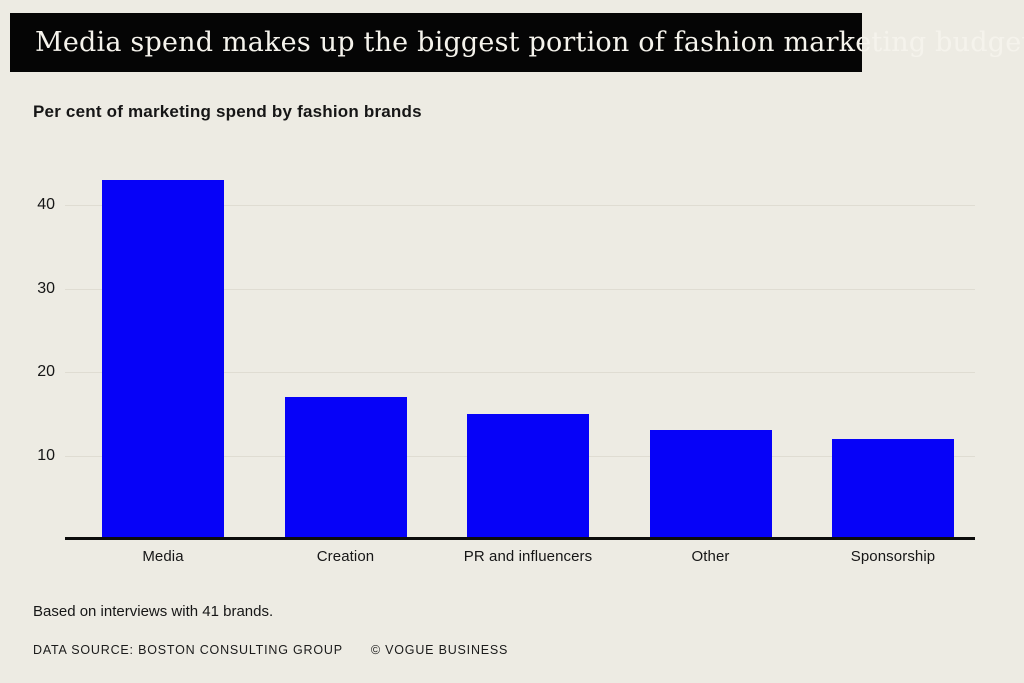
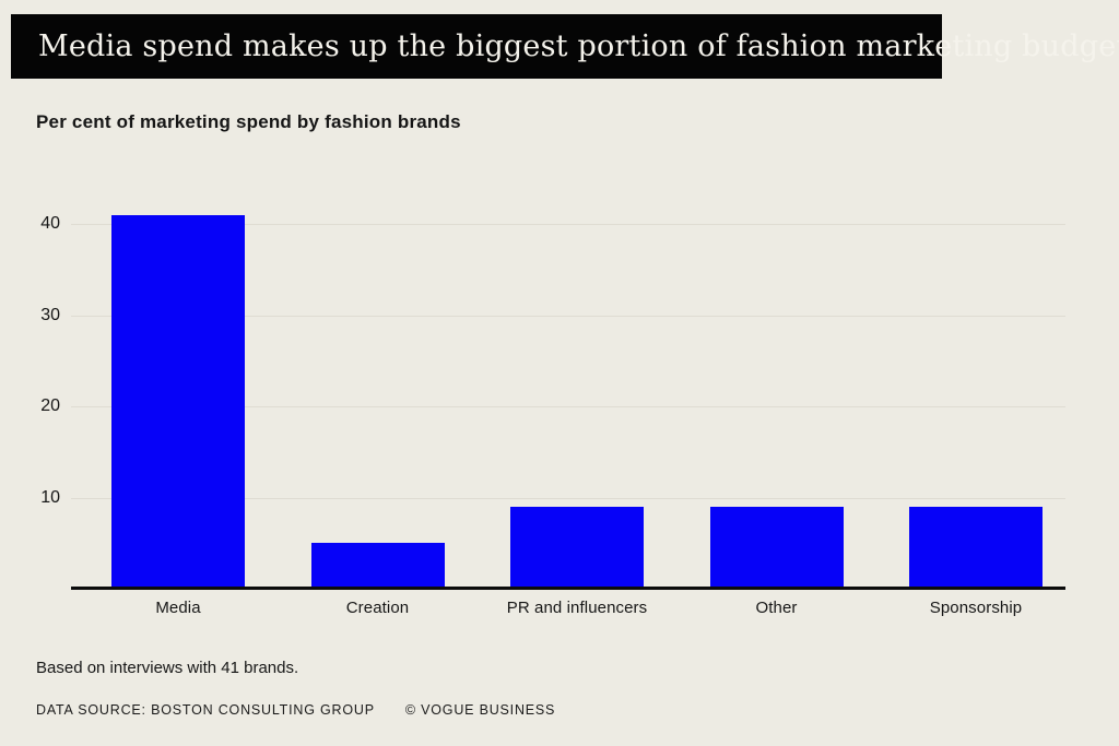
Media: 43 -> 41
Creation: 17 -> 5
PR and influencers: 15 -> 9
Other: 13 -> 9
Sponsorship: 12 -> 9
